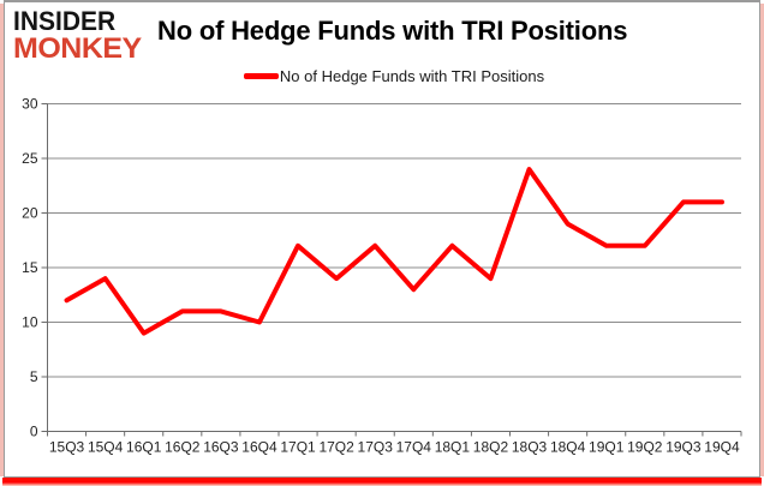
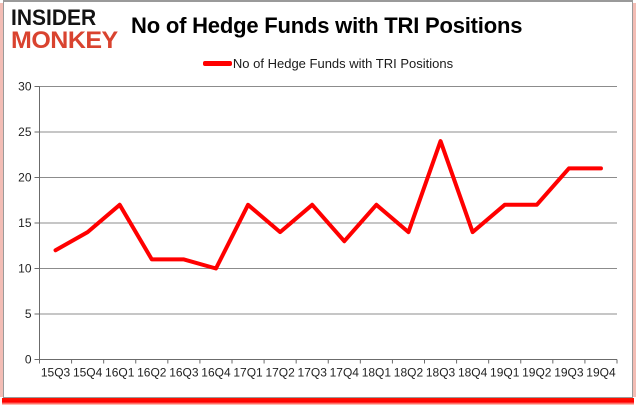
16Q1: 9 -> 17
18Q4: 19 -> 14
